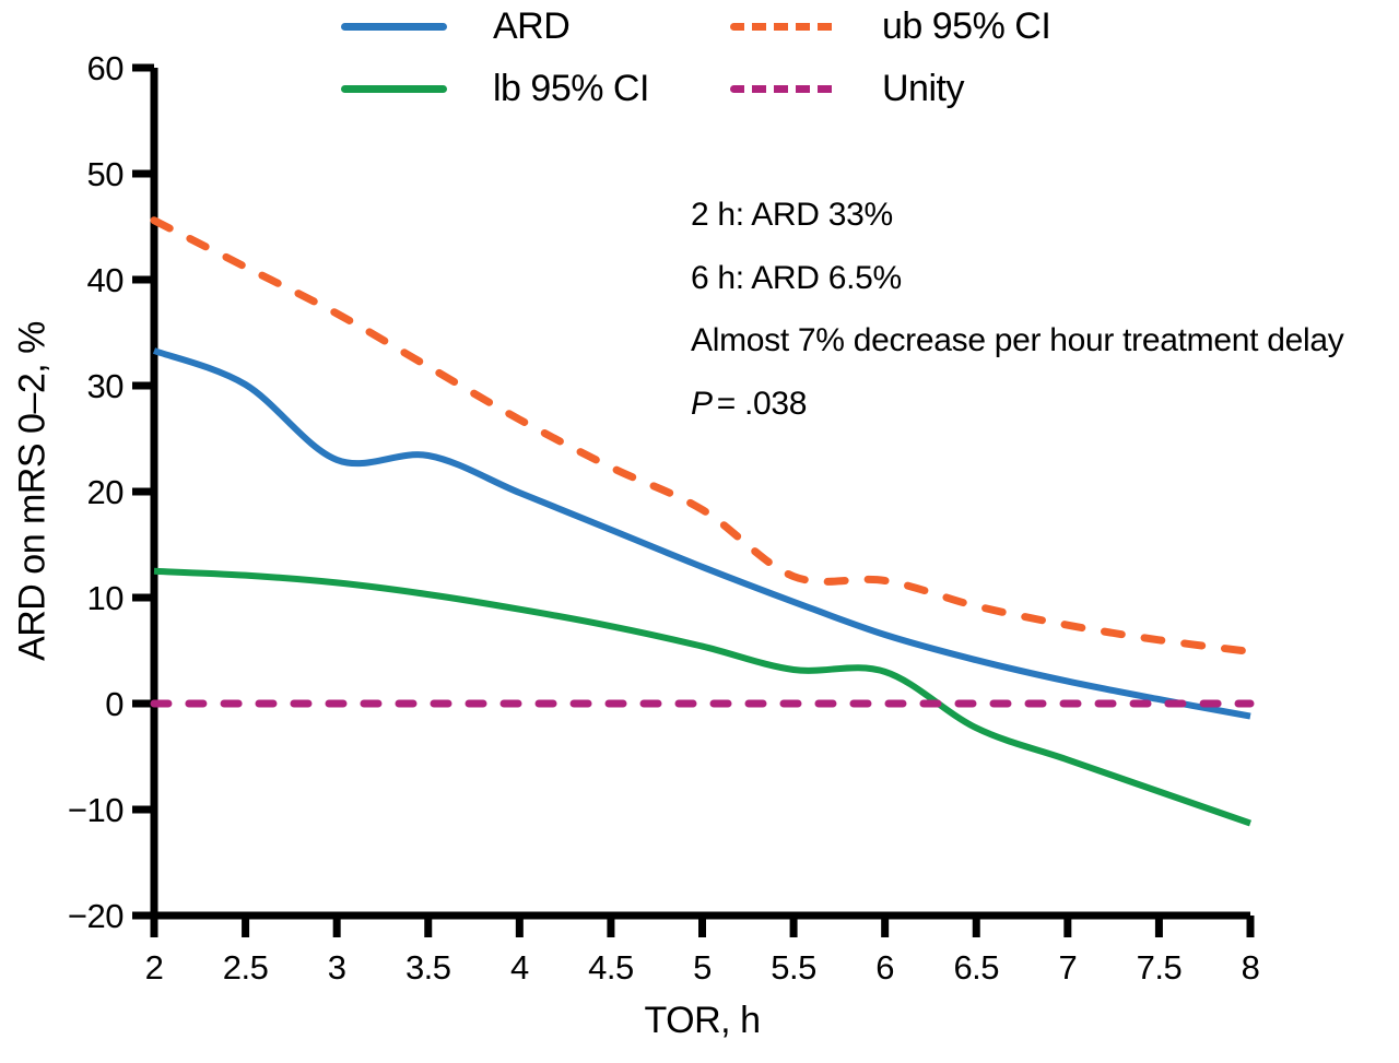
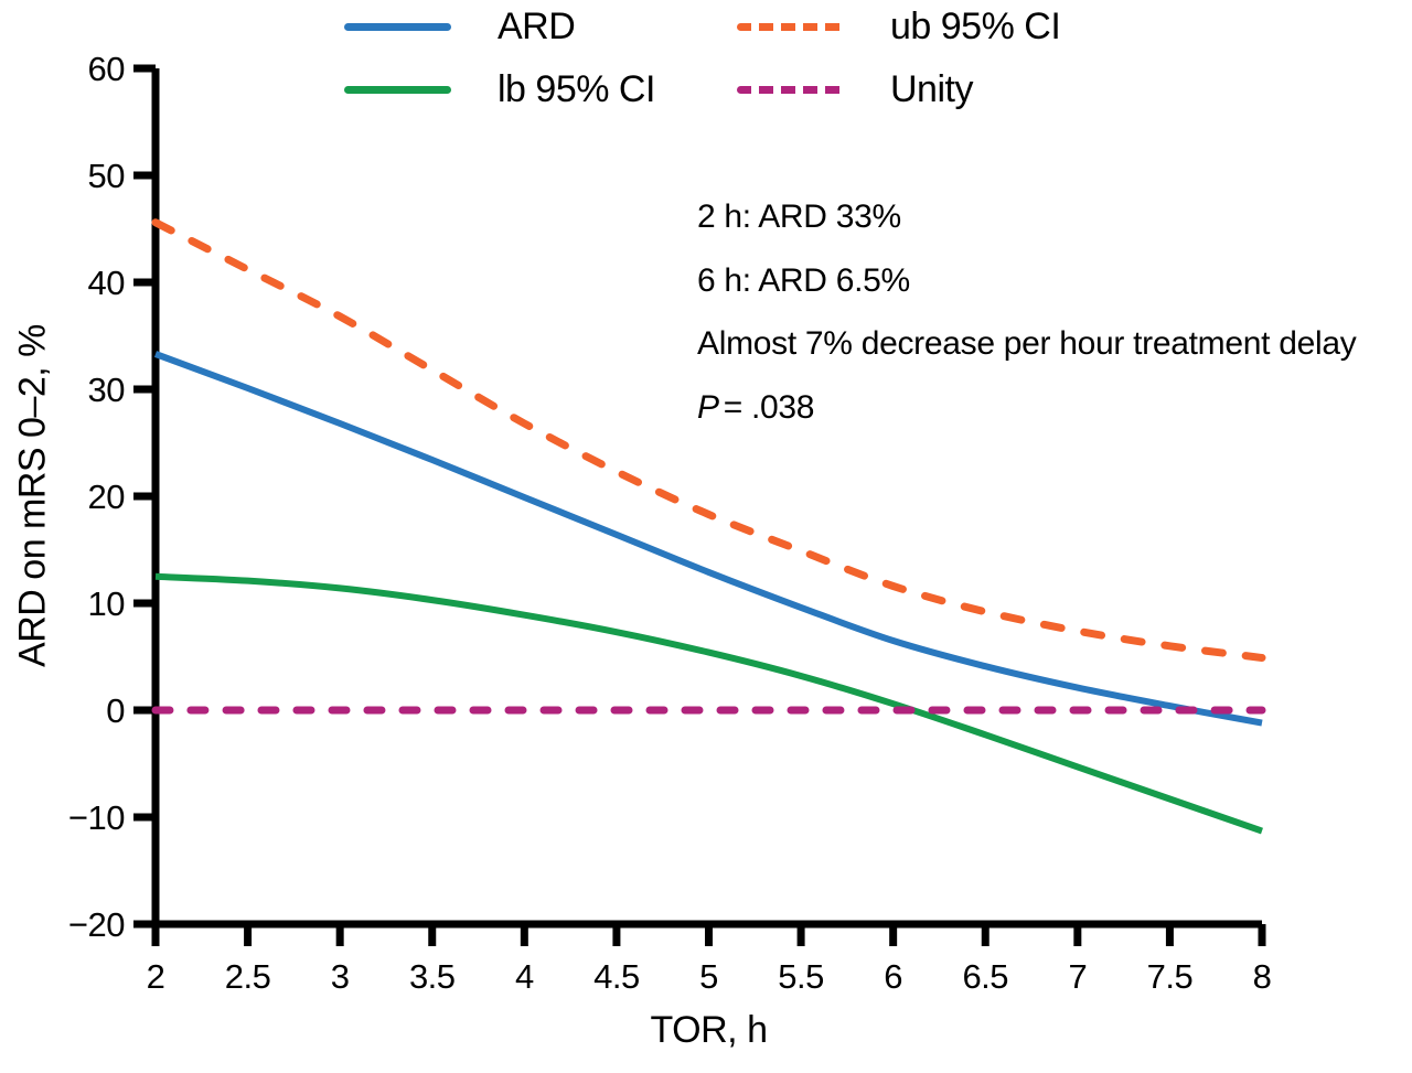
ARD/3: 23 -> 27
ub 95% CI/5.5: 12 -> 15
lb 95% CI/6: 3 -> 1
